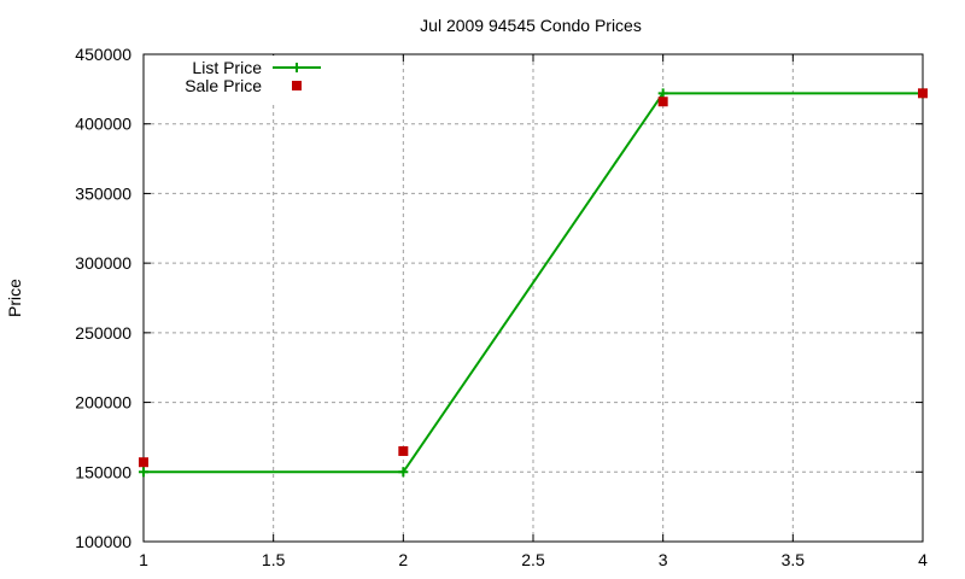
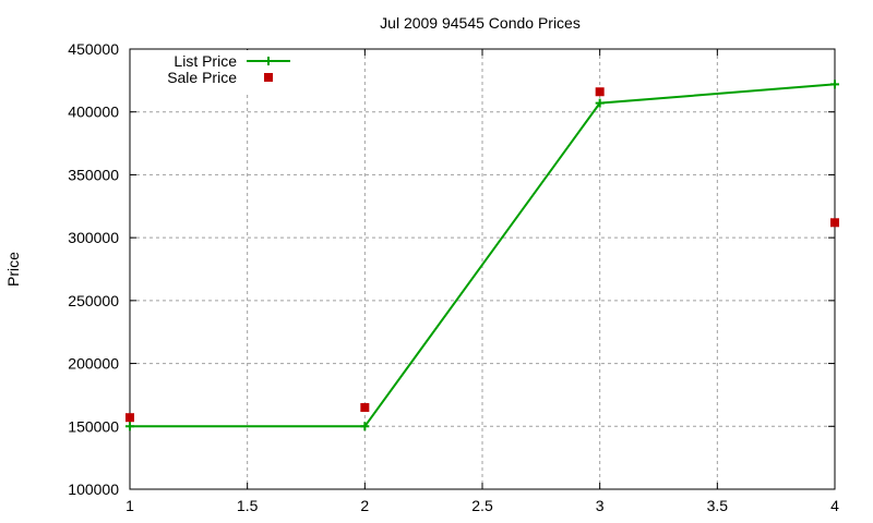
List Price/3: 422000 -> 407000
Sale Price/4: 422000 -> 312000
